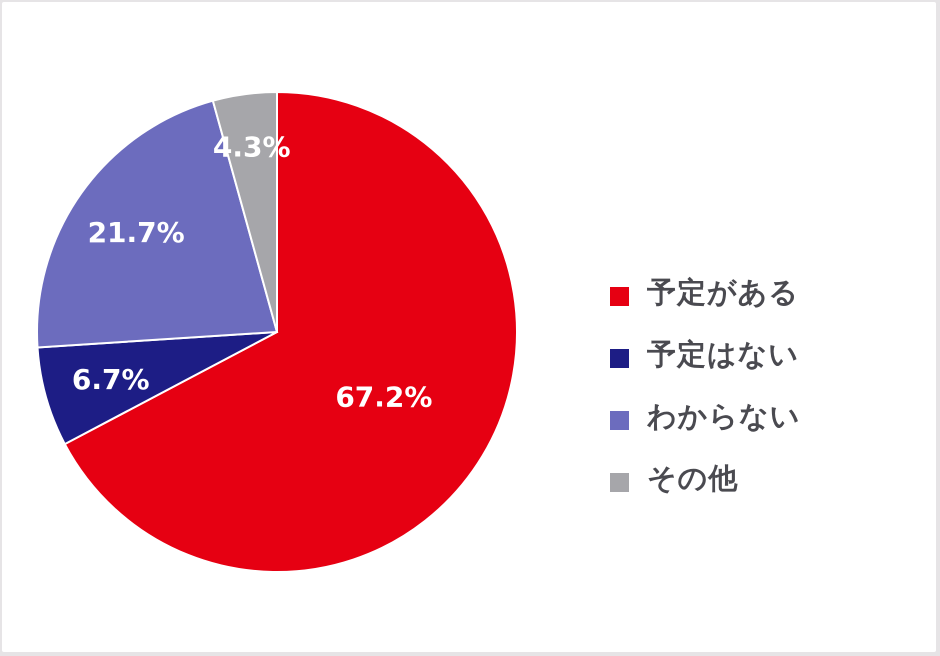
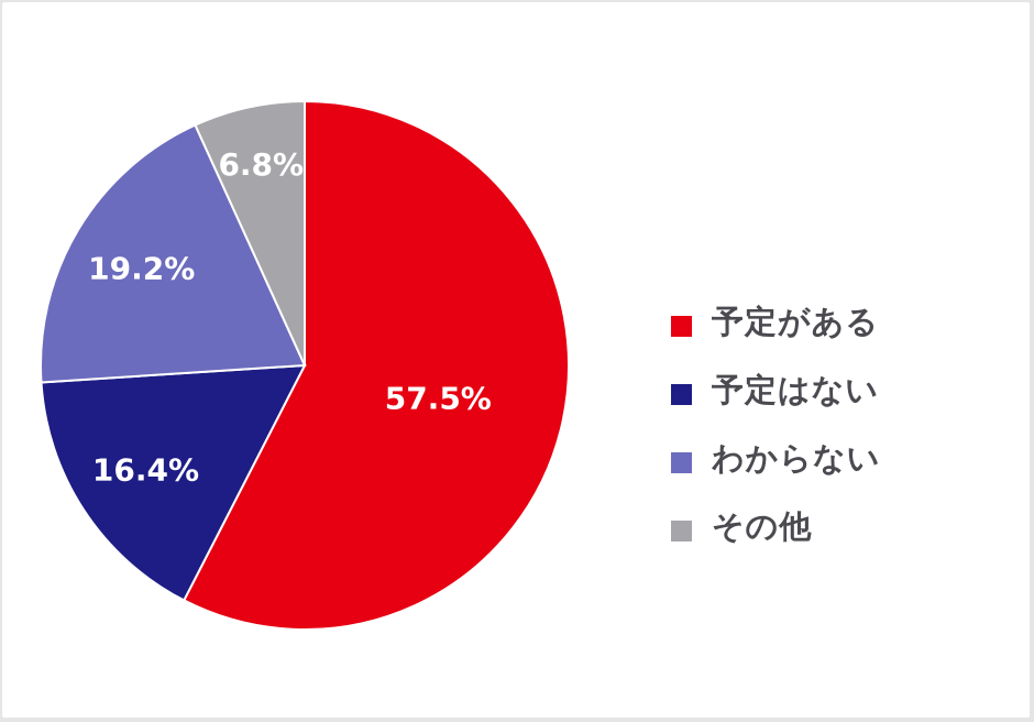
予定がある: 67.2% -> 57.5%
予定はない: 6.7% -> 16.4%
わからない: 21.7% -> 19.2%
その他: 4.3% -> 6.8%
